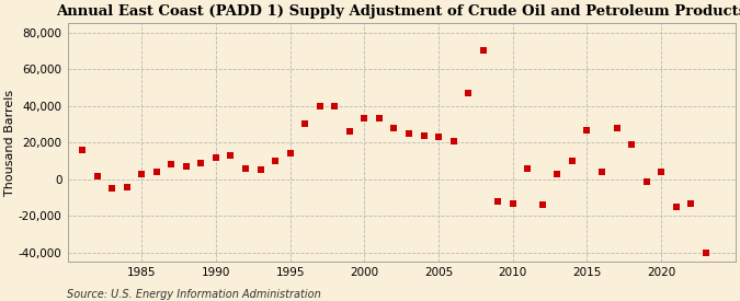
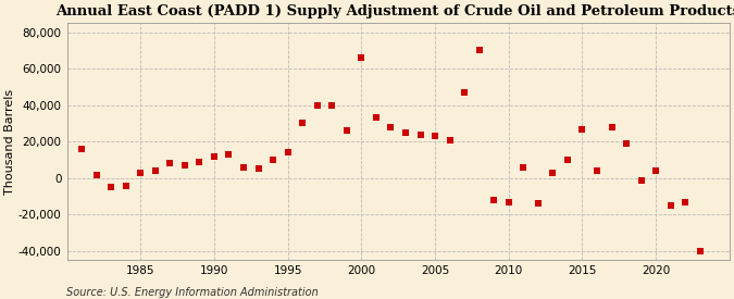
2000: 33,000 -> 66,000
